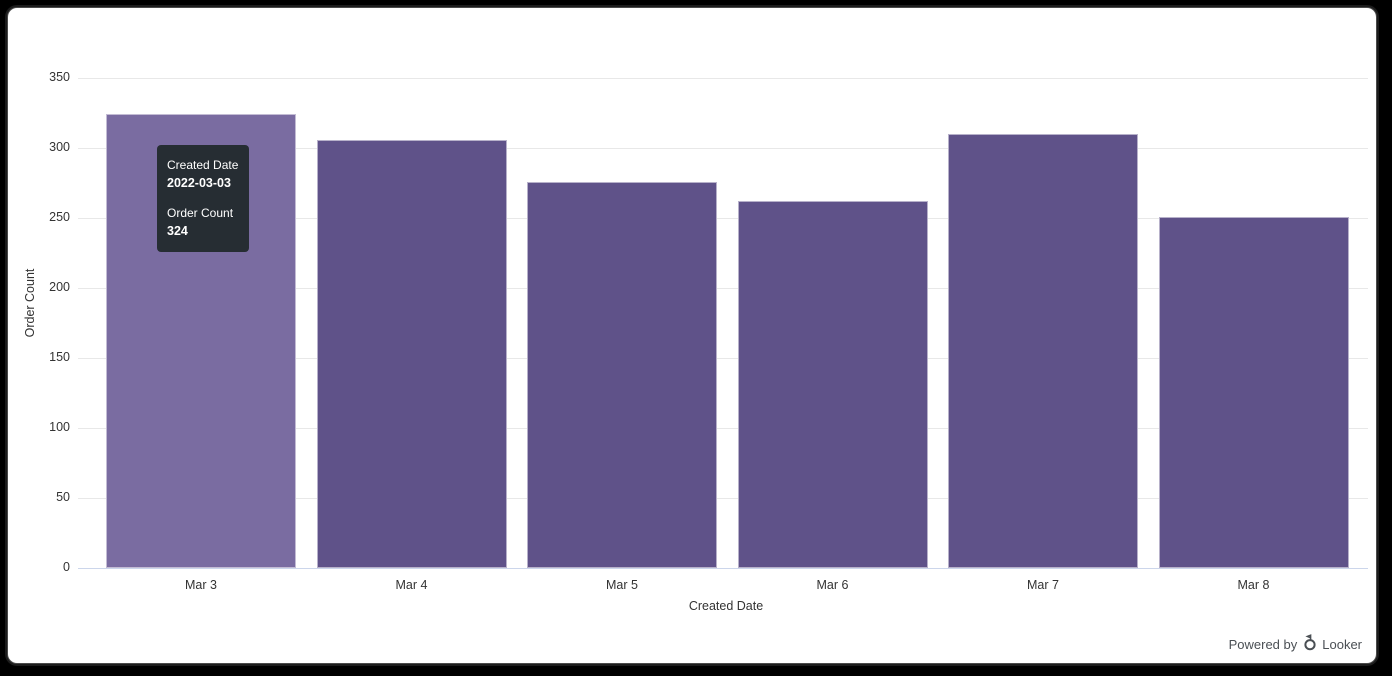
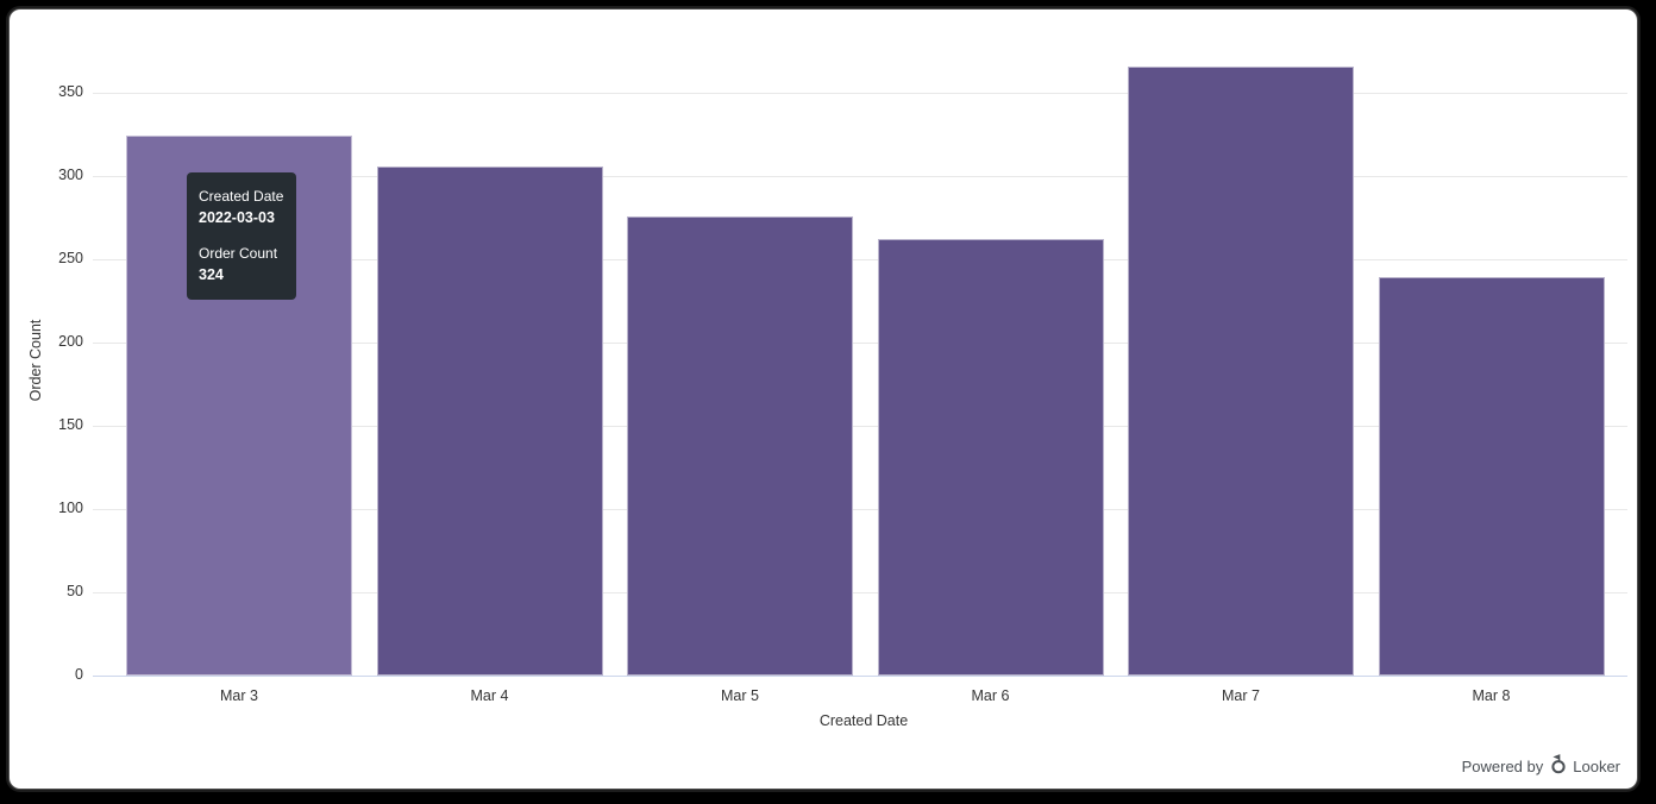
Mar 7: 310 -> 366
Mar 8: 251 -> 239
